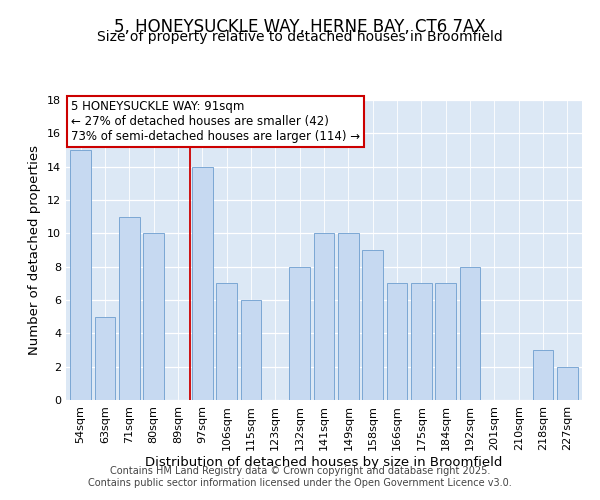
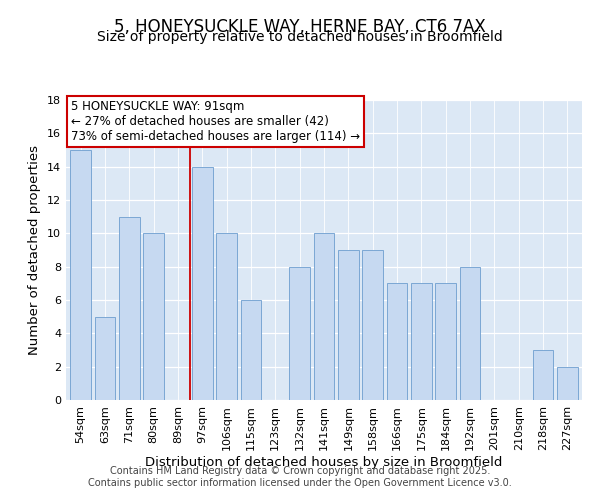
106sqm: 7 -> 10
149sqm: 10 -> 9
